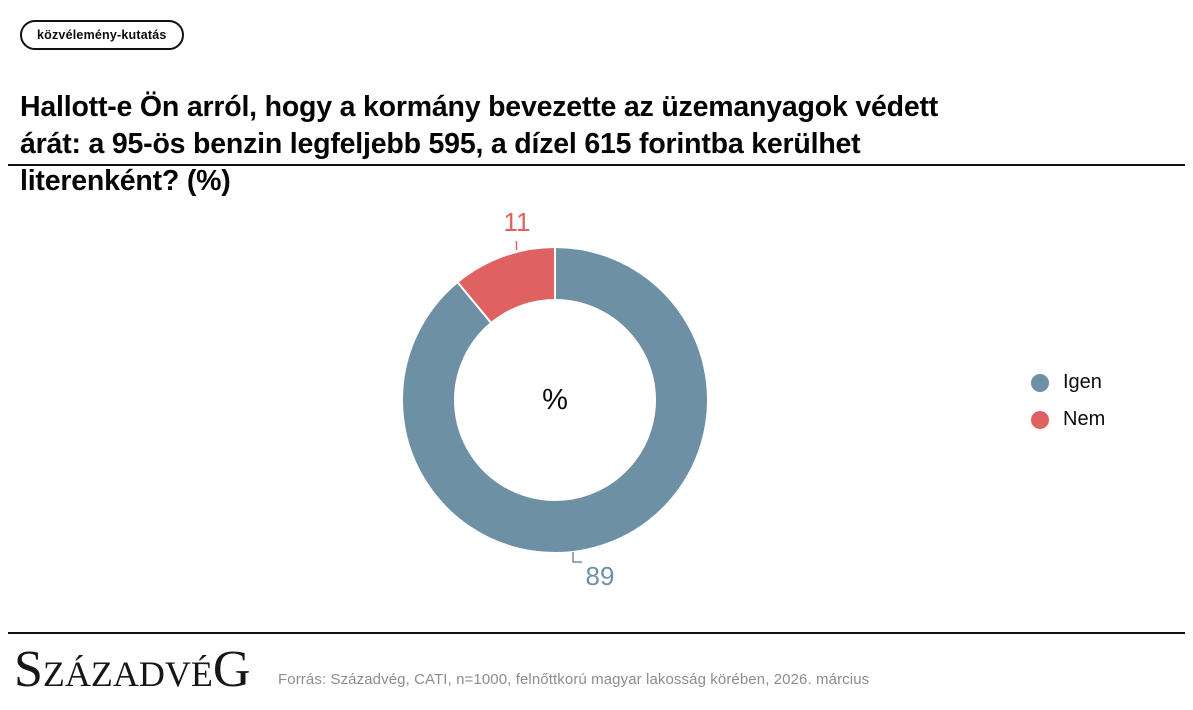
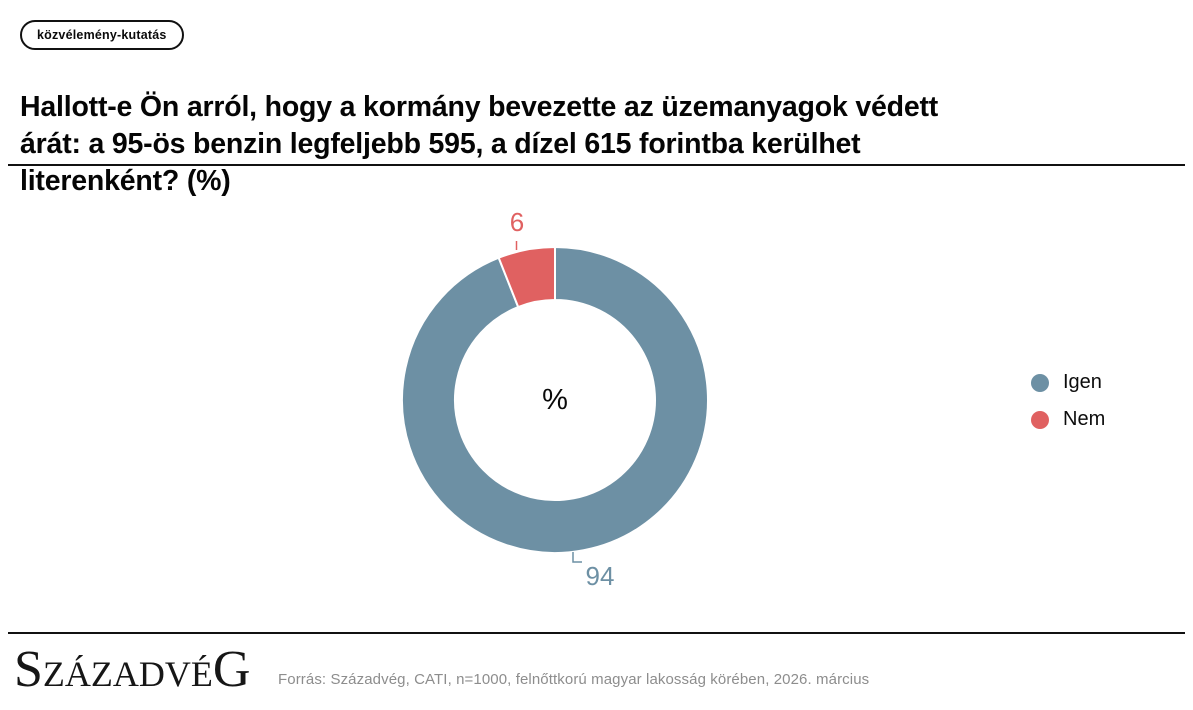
Igen: 89 -> 94
Nem: 11 -> 6
